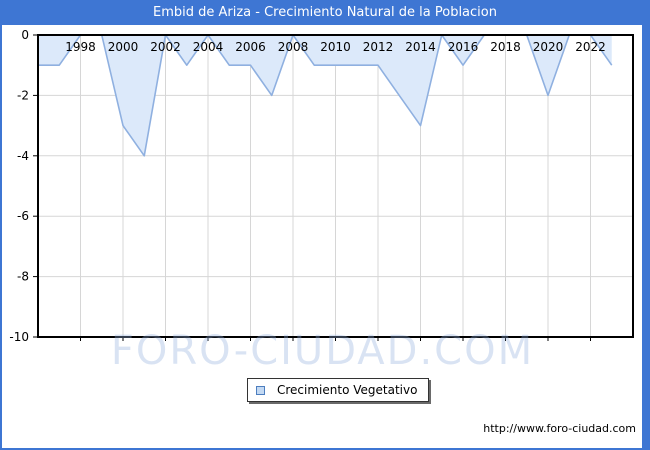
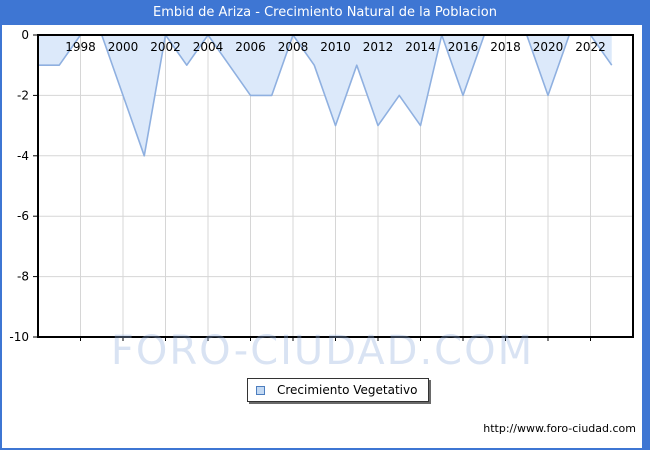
2000: -3 -> -2
2006: -1 -> -2
2010: -1 -> -3
2012: -1 -> -3
2016: -1 -> -2
